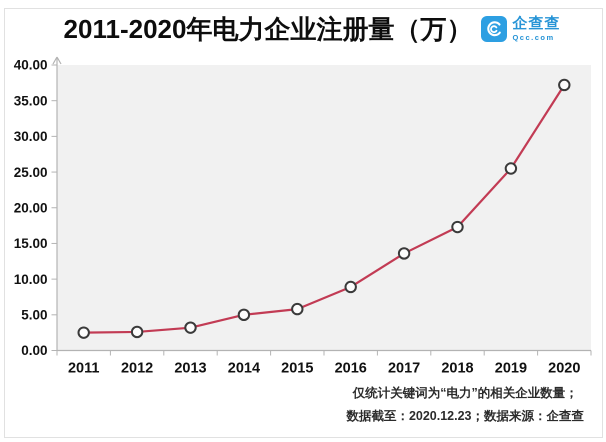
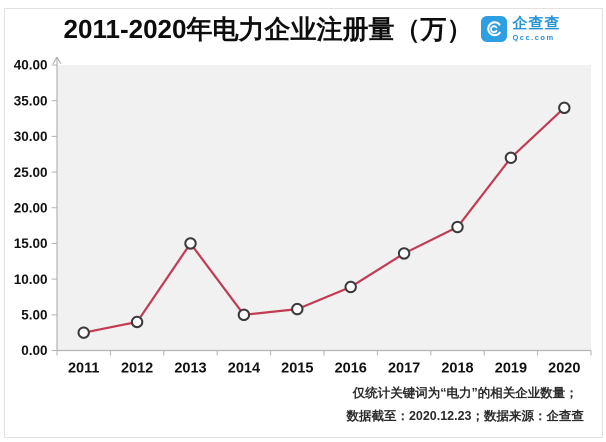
2012: 3 -> 4
2013: 3 -> 15
2019: 26 -> 27
2020: 37 -> 34
